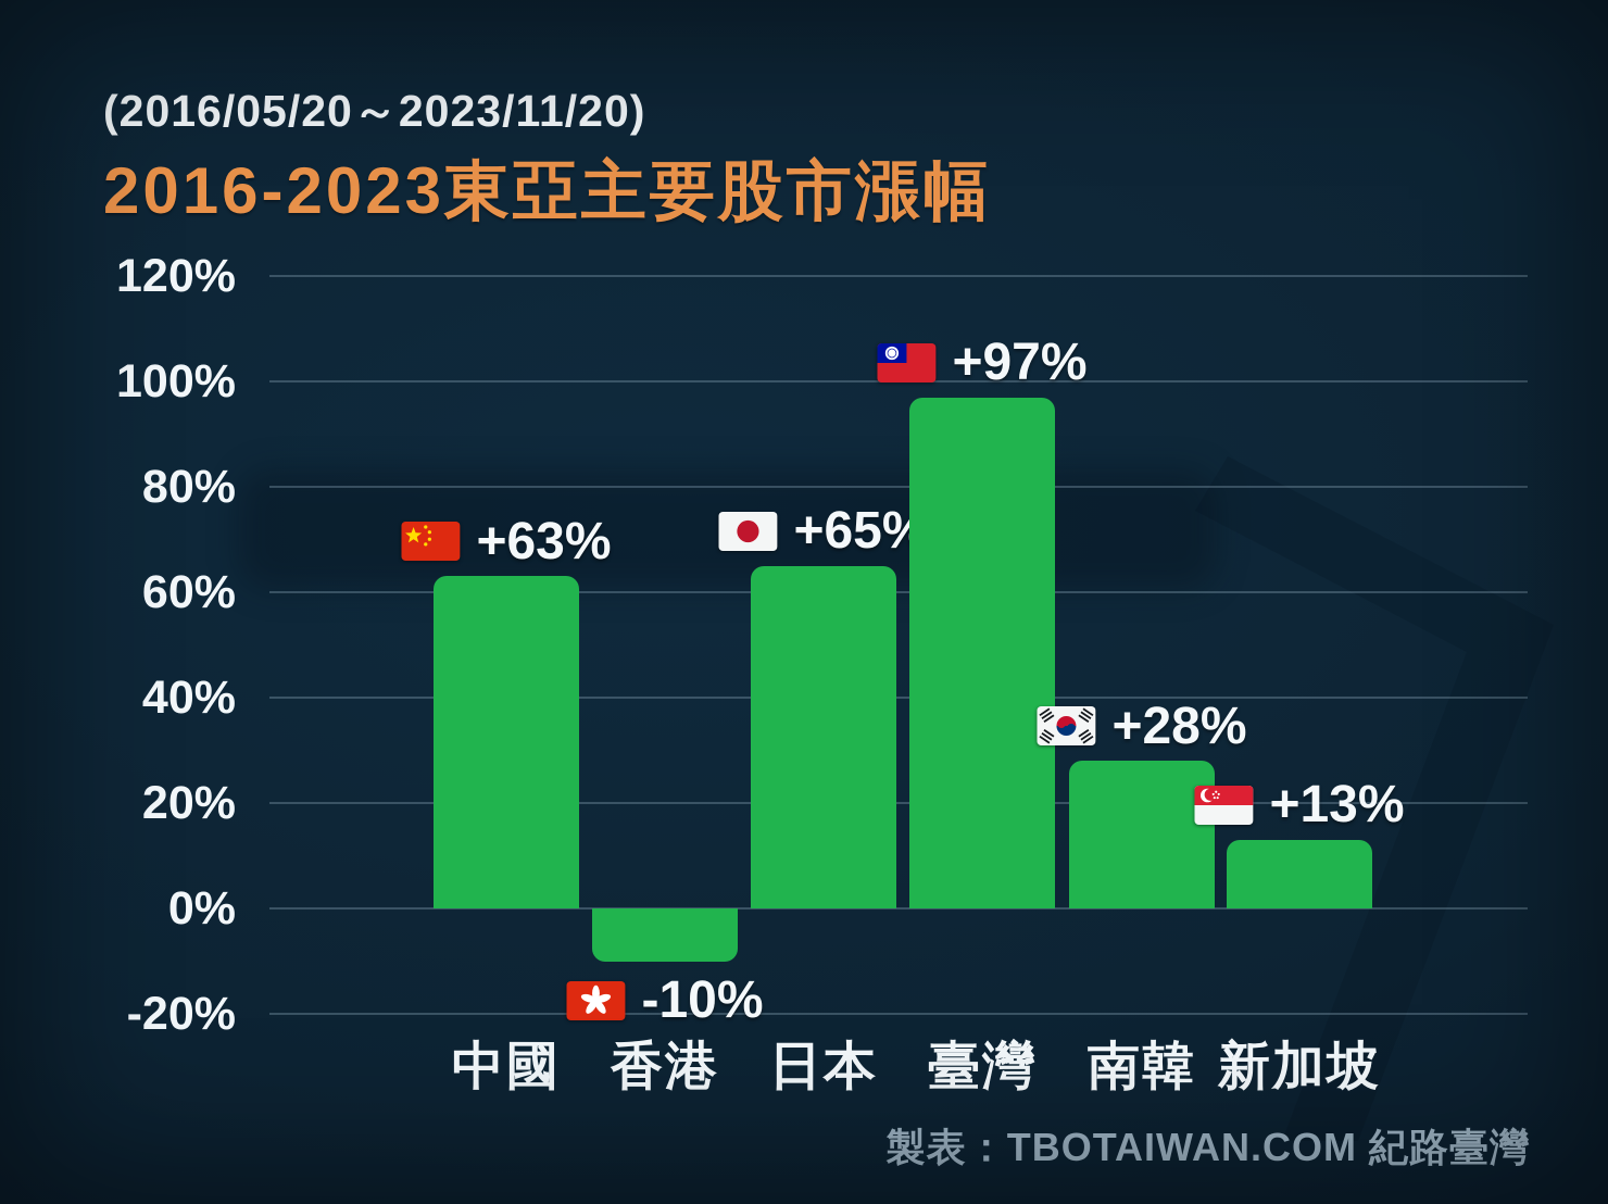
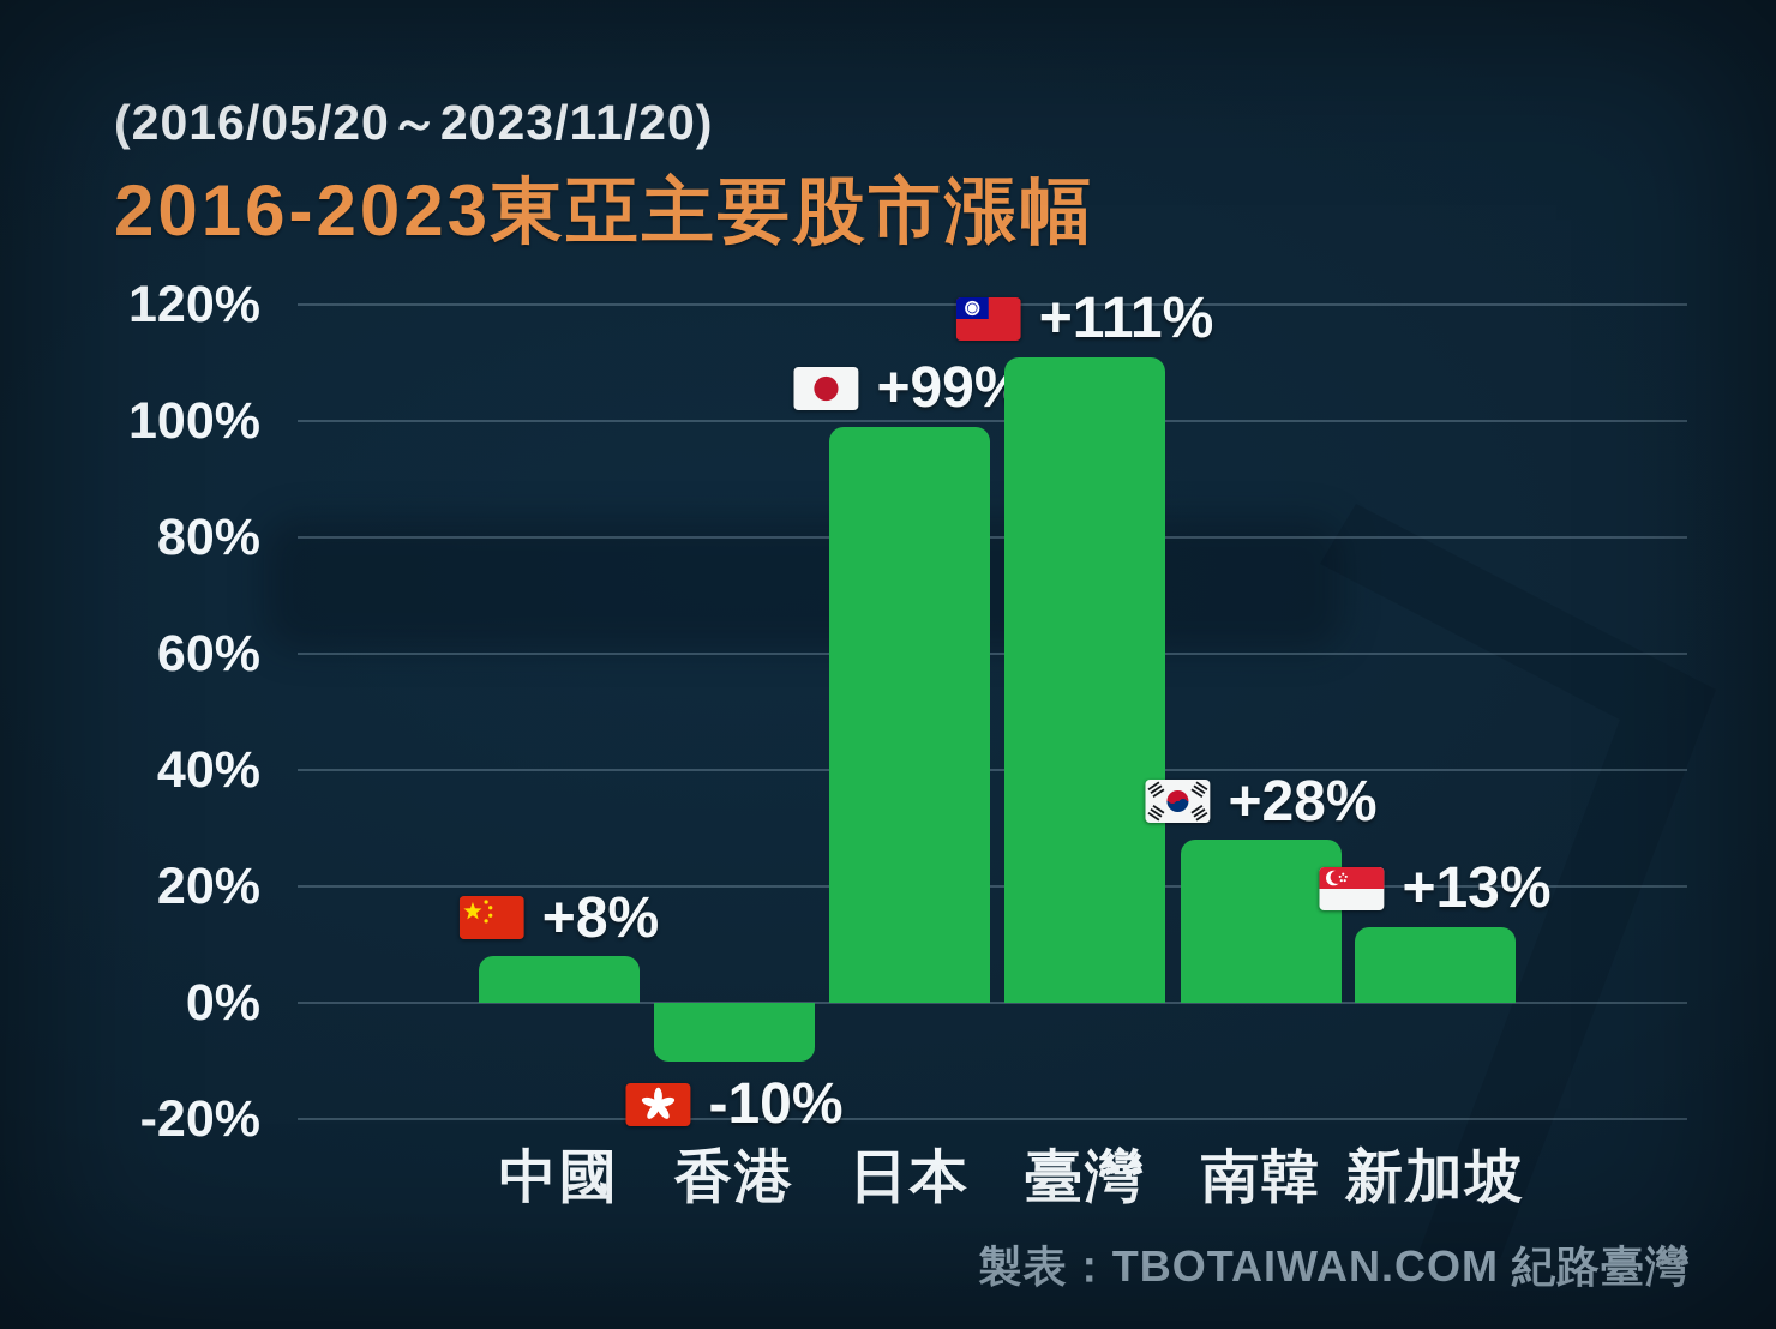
中國: +63% -> +8%
日本: +65% -> +99%
臺灣: +97% -> +111%
